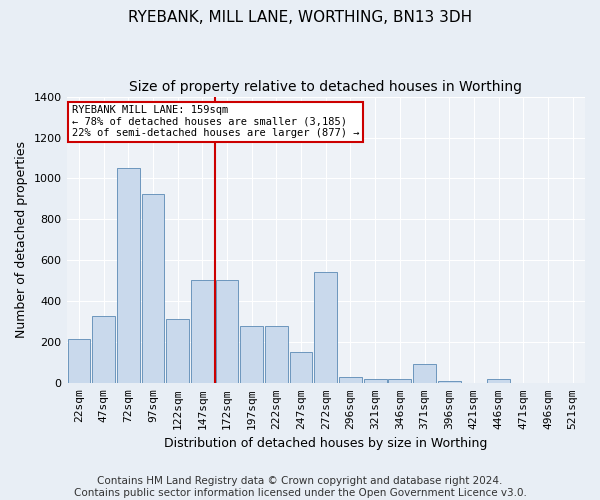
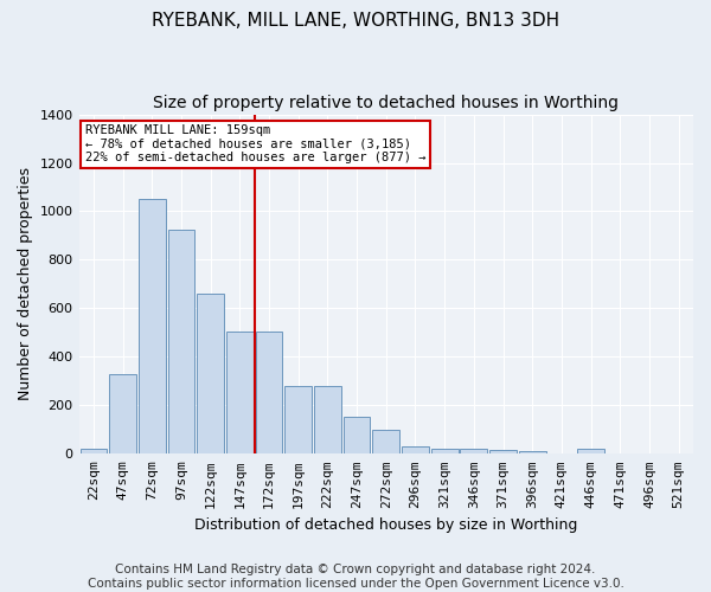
22sqm: 215 -> 20
122sqm: 315 -> 660
272sqm: 545 -> 100
371sqm: 95 -> 15
